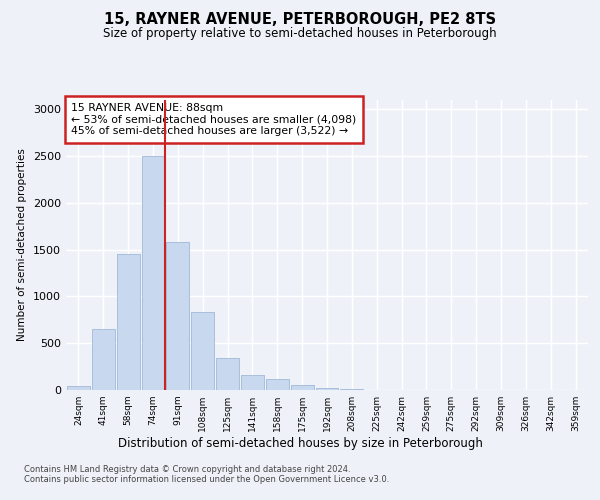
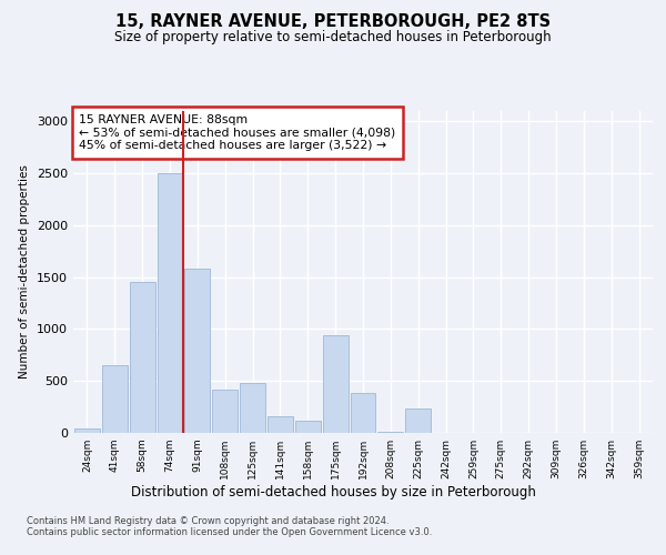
108sqm: 830 -> 420
125sqm: 340 -> 480
175sqm: 50 -> 940
192sqm: 20 -> 380
225sqm: 0 -> 240
